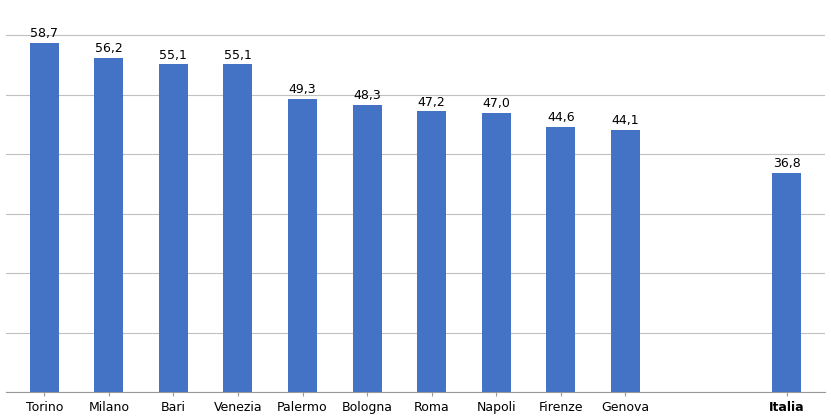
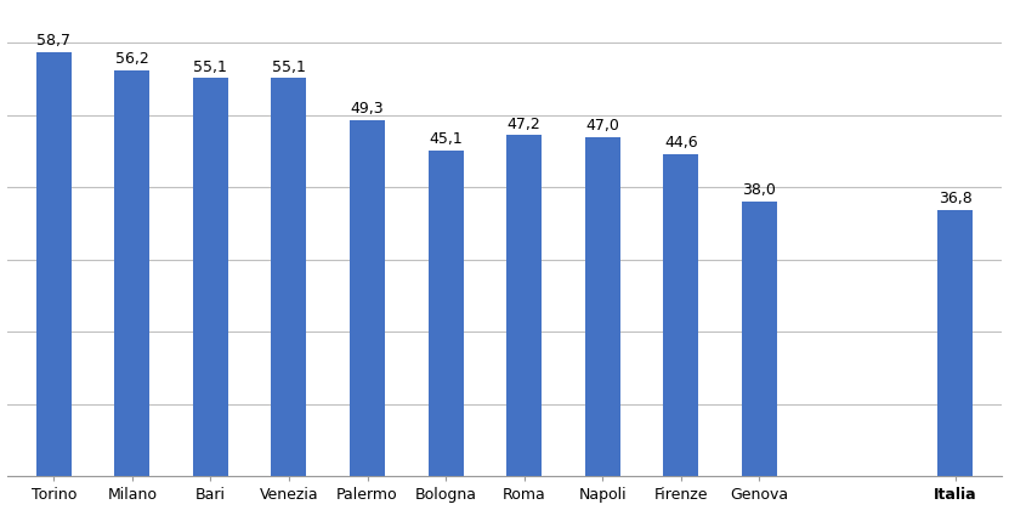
Bologna: 48,3 -> 45,1
Genova: 44,1 -> 38,0
